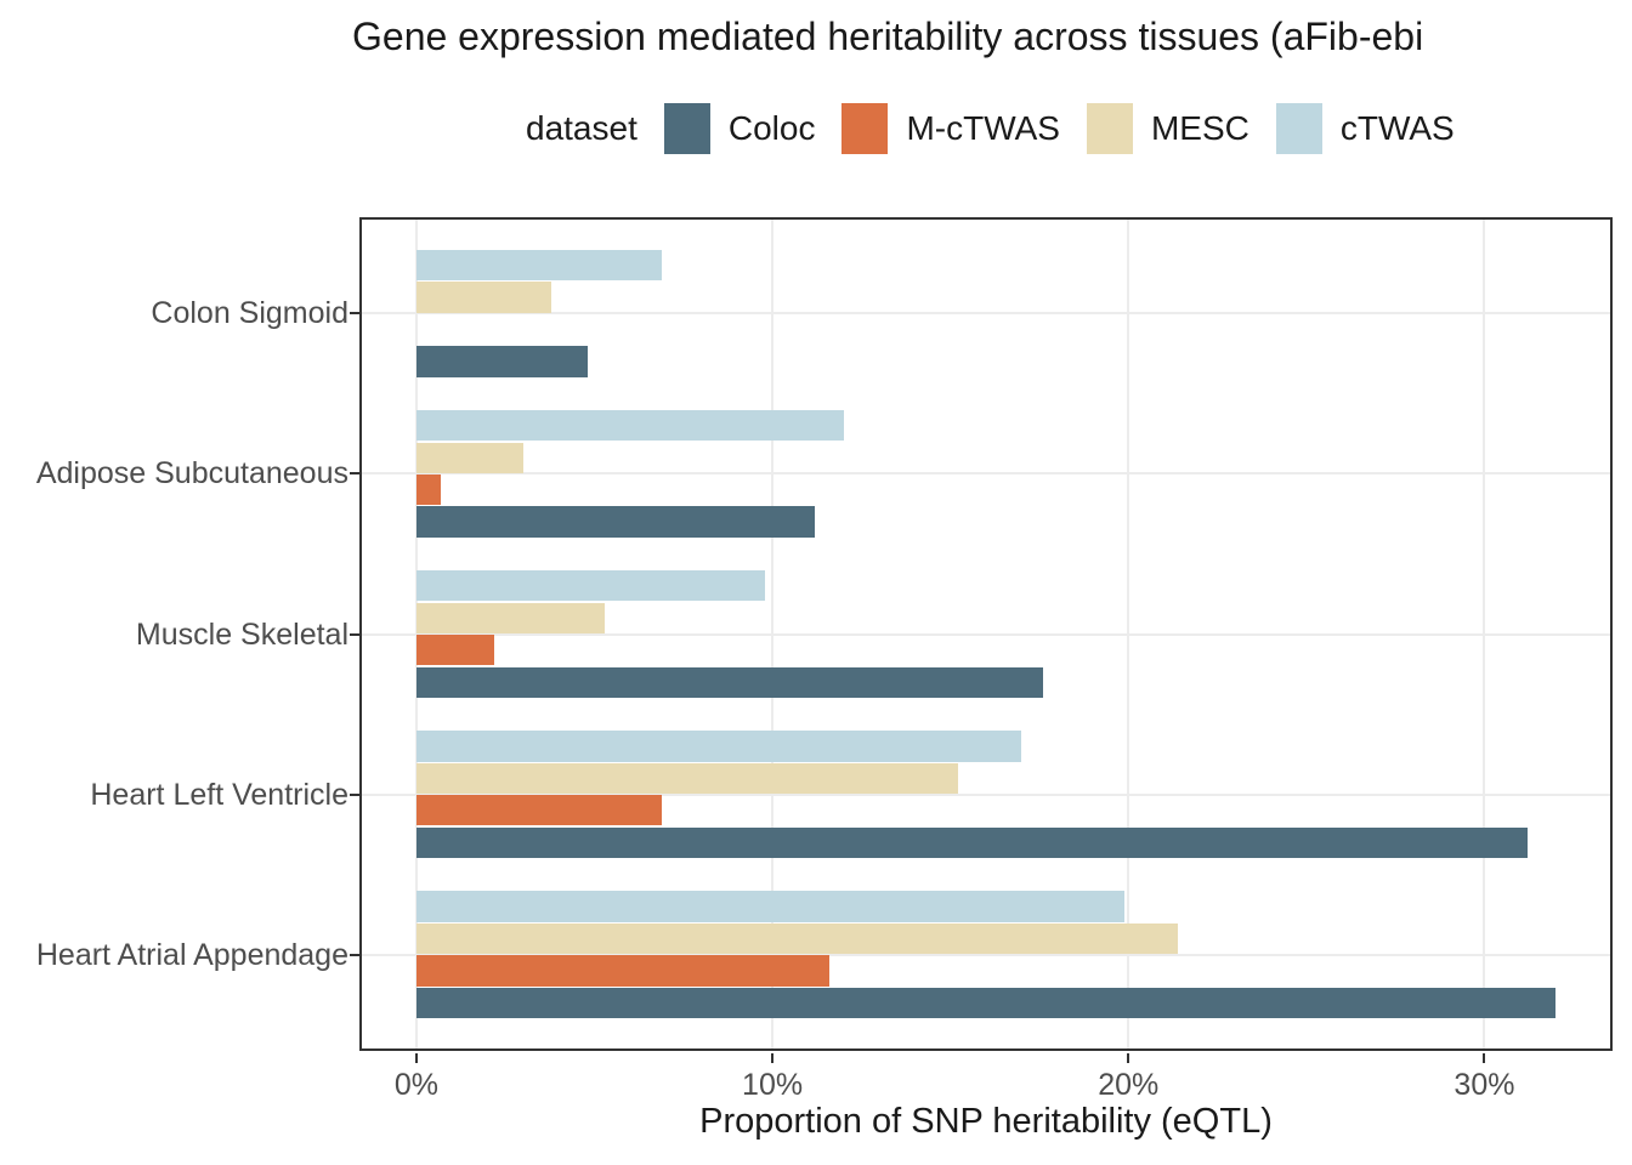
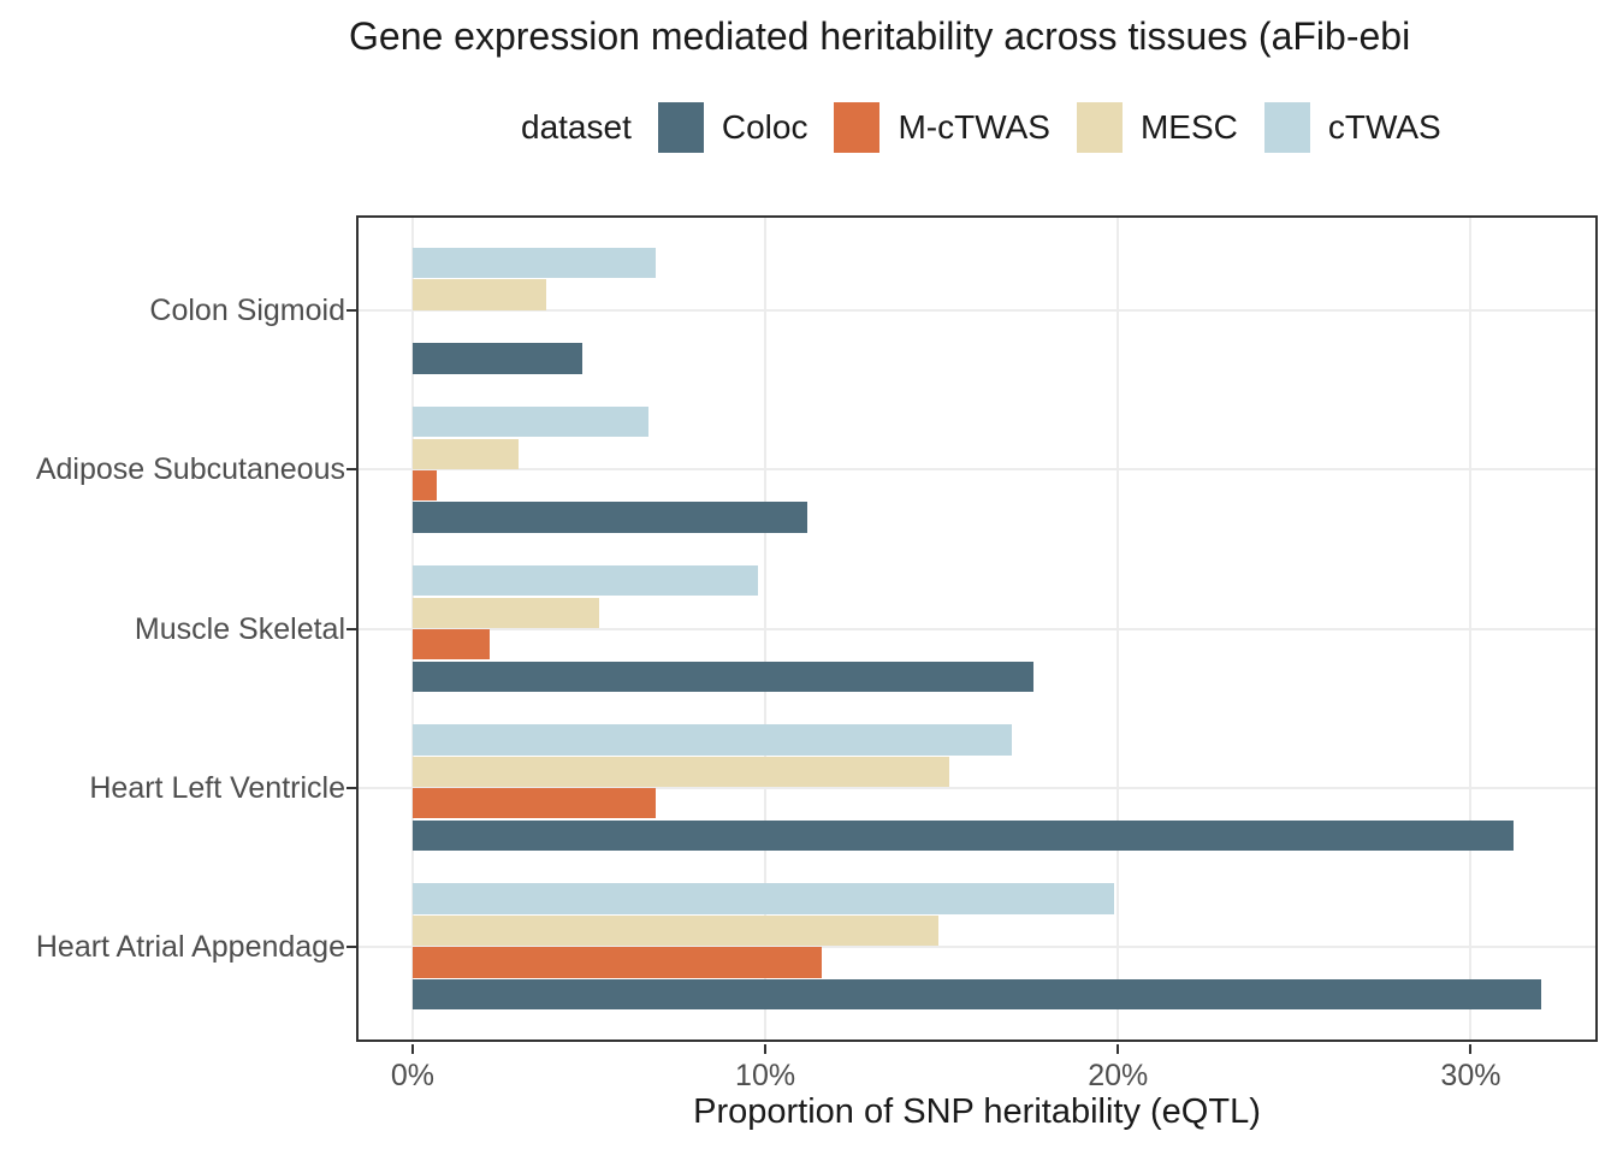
cTWAS/Adipose Subcutaneous: 12.0% -> 6.7%
MESC/Heart Atrial Appendage: 21.4% -> 14.9%
